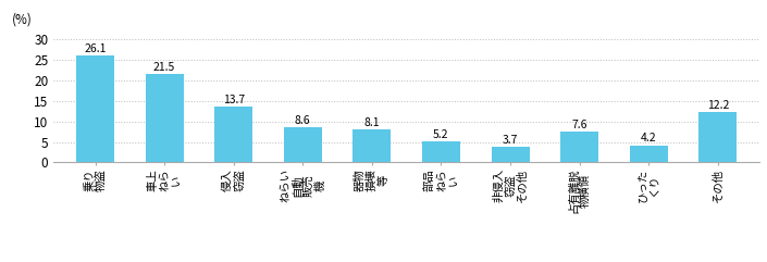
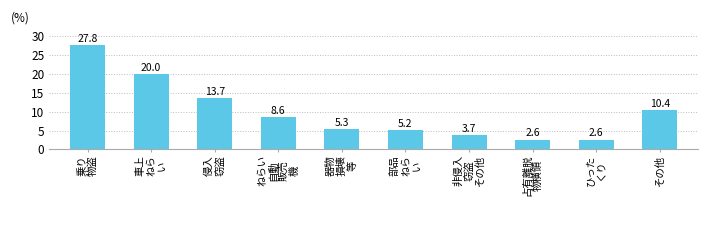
乗り 物盗: 26.1 -> 27.8
車上 ねら い: 21.5 -> 20.0
器物 損壊 等: 8.1 -> 5.3
占有離脱 物横領: 7.6 -> 2.6
ひった くり: 4.2 -> 2.6
その他: 12.2 -> 10.4
